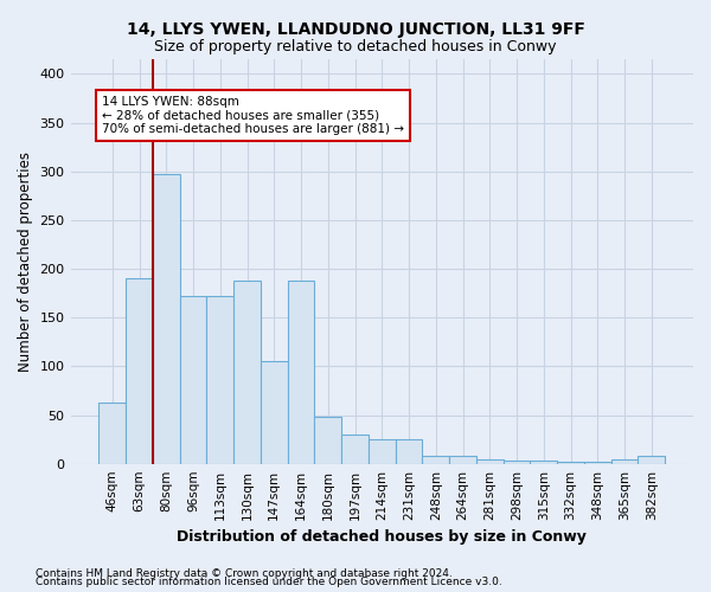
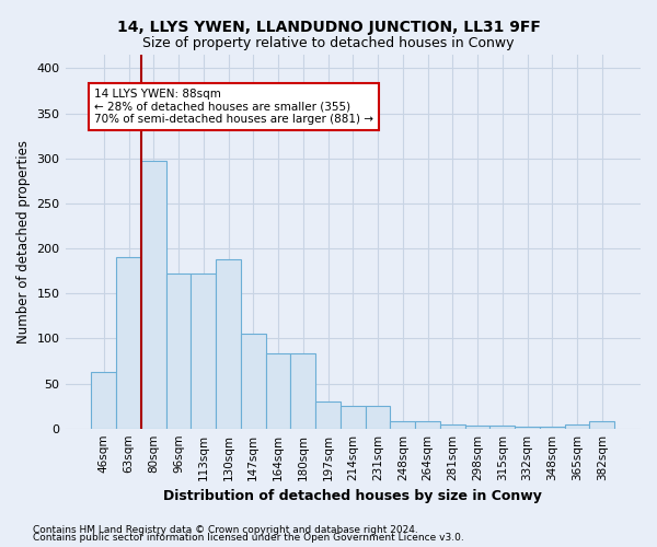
164sqm: 188 -> 83
180sqm: 48 -> 83
